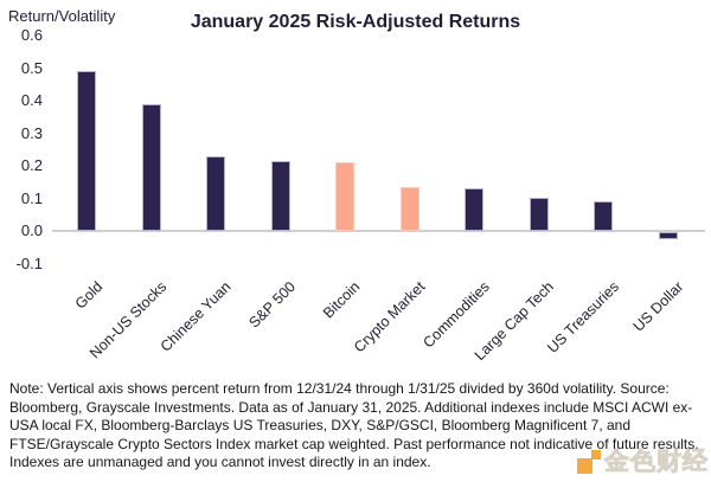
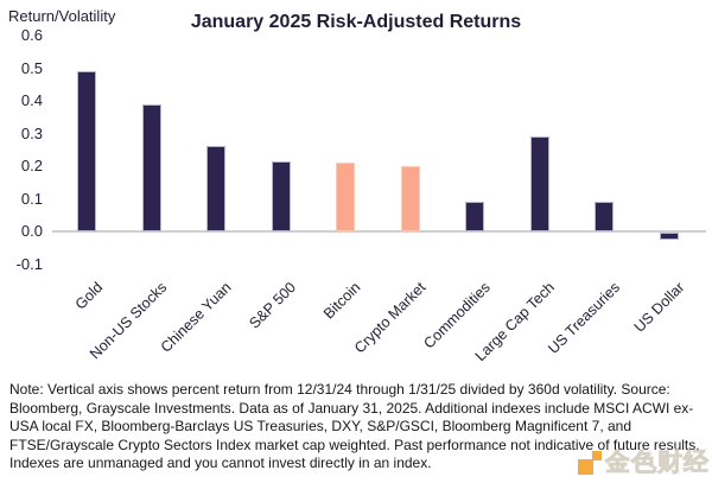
Chinese Yuan: 0.23 -> 0.26
Crypto Market: 0.14 -> 0.20
Commodities: 0.13 -> 0.09
Large Cap Tech: 0.10 -> 0.29
